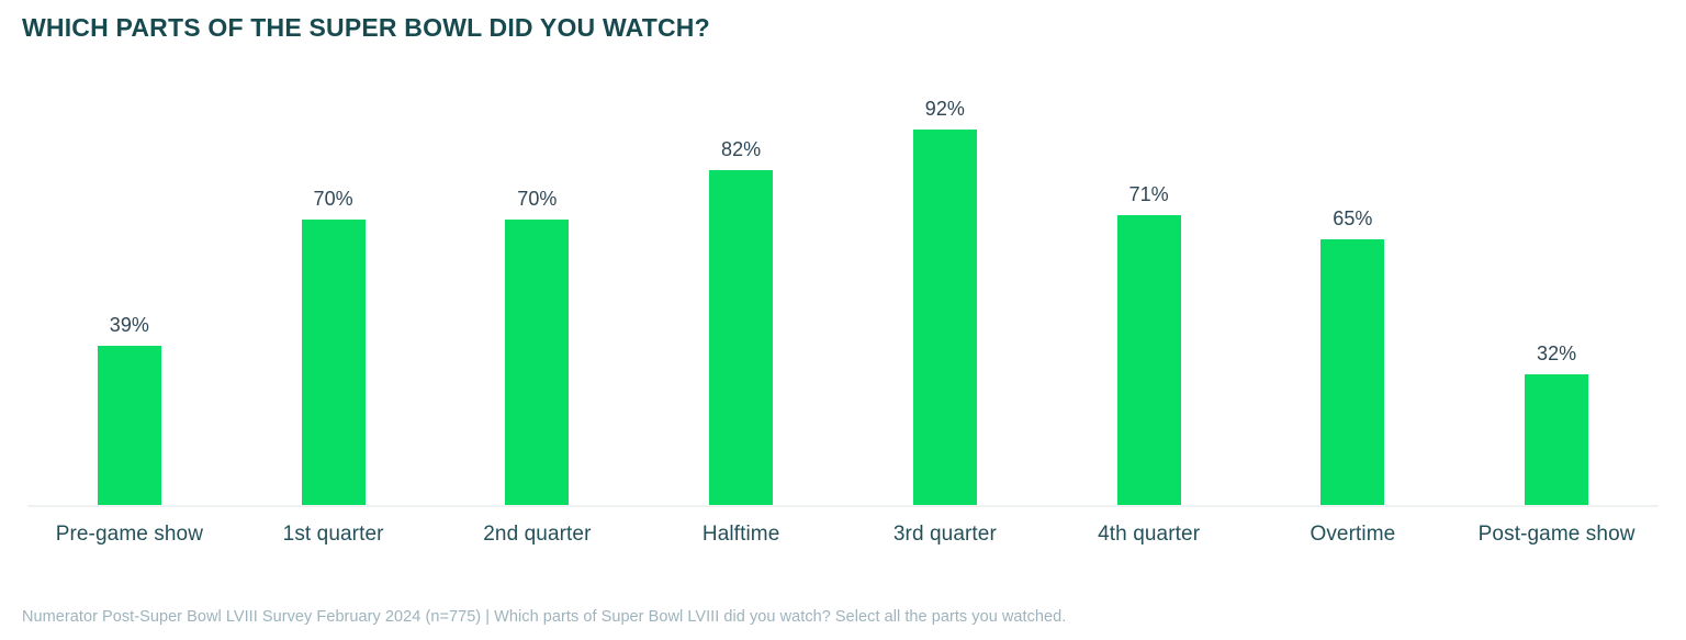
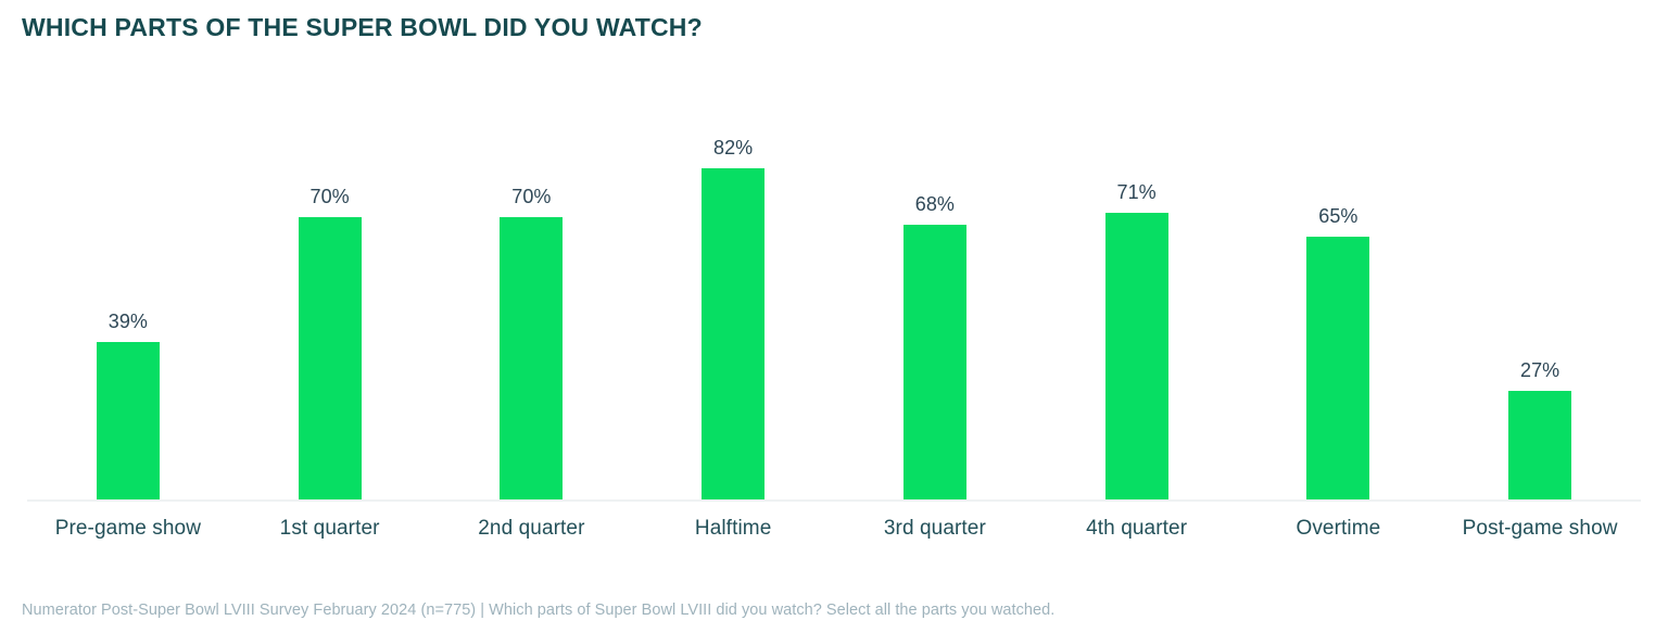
3rd quarter: 92% -> 68%
Post-game show: 32% -> 27%
